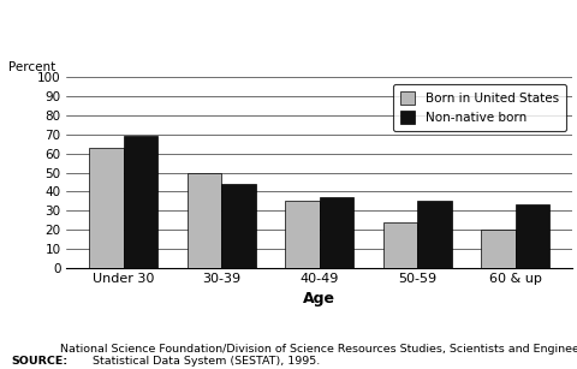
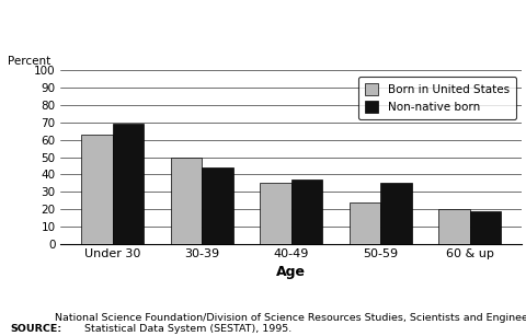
Non-native born/60 & up: 33 -> 19
